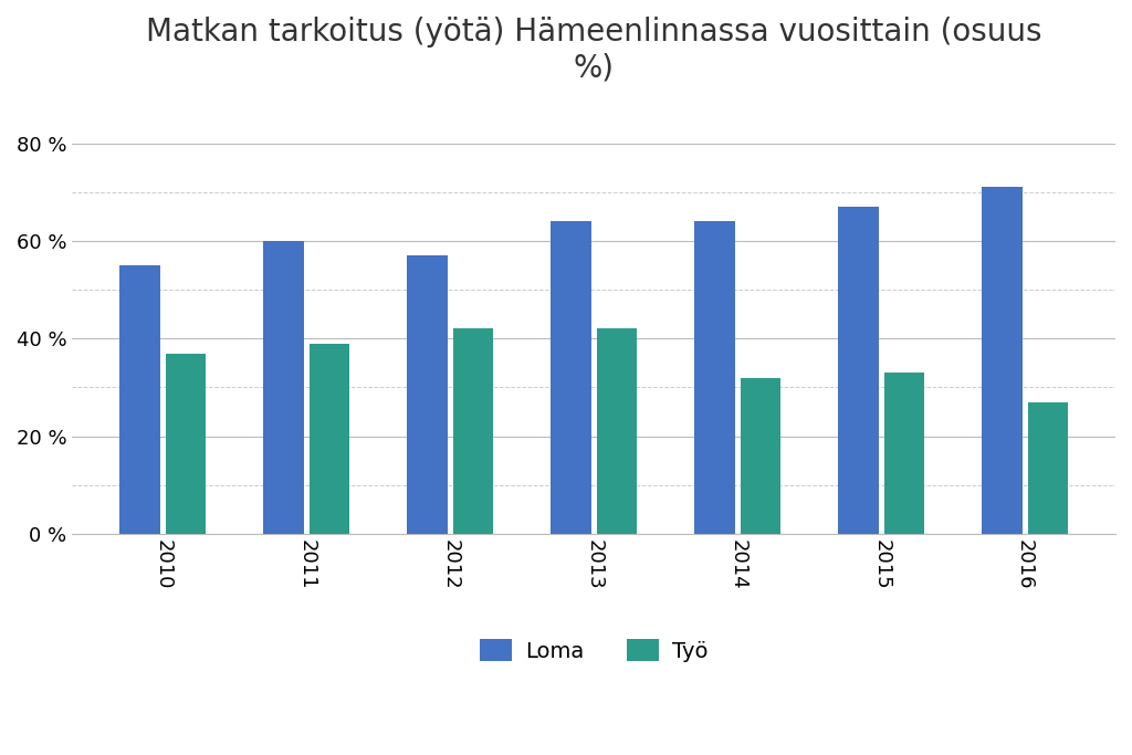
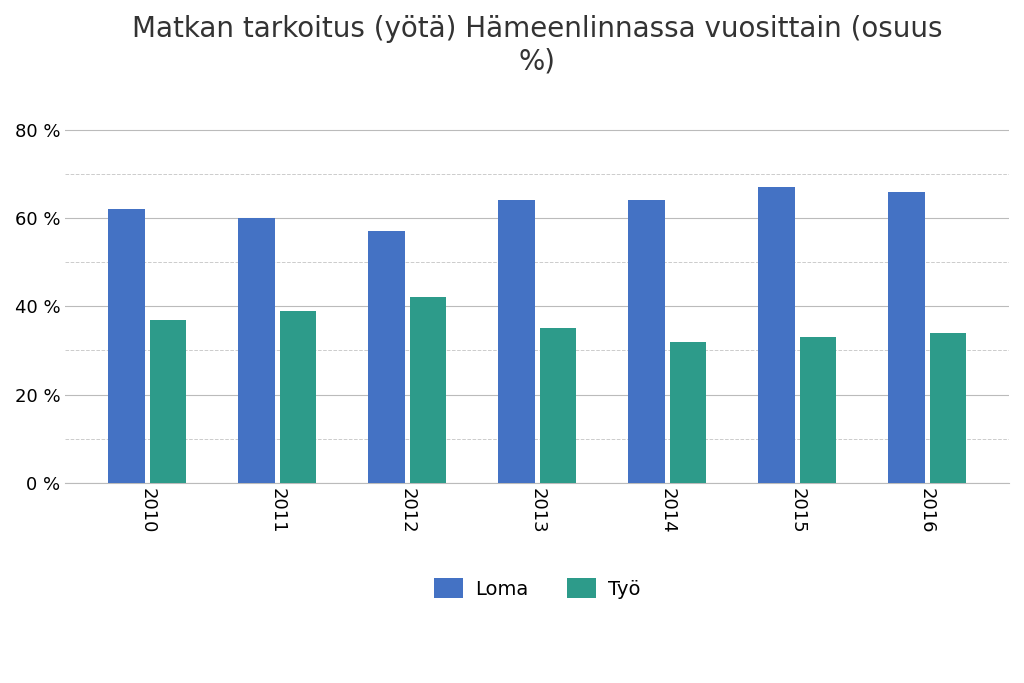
Loma/2010: 55 % -> 62 %
Työ/2013: 42 % -> 35 %
Loma/2016: 71 % -> 66 %
Työ/2016: 27 % -> 34 %
